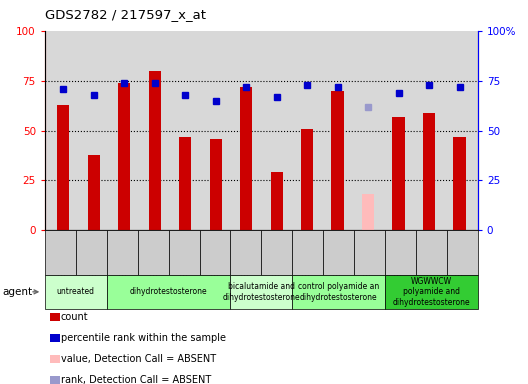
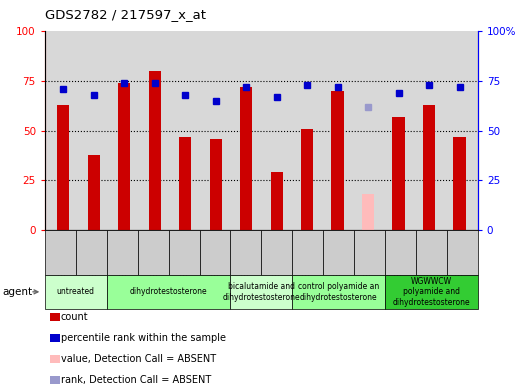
GSM187381: 59 -> 63
